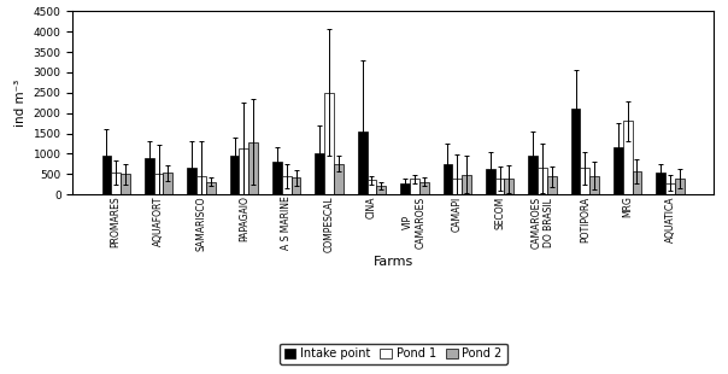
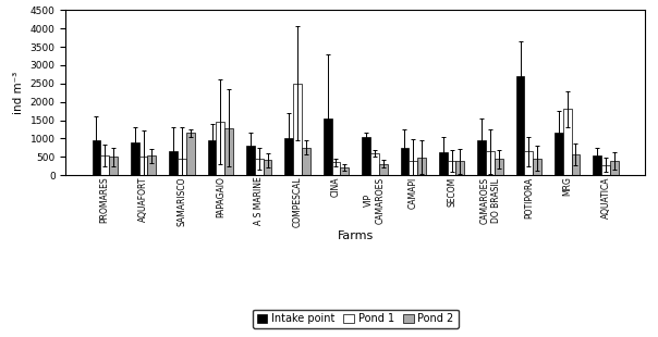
Pond 2/SAMARISCO: 310 -> 1150
Pond 1/PAPAGAIO: 1120 -> 1450
Intake point/VIP CAMAROES: 280 -> 1050
Pond 1/VIP CAMAROES: 380 -> 600
Intake point/POTIPORA: 2100 -> 2700
